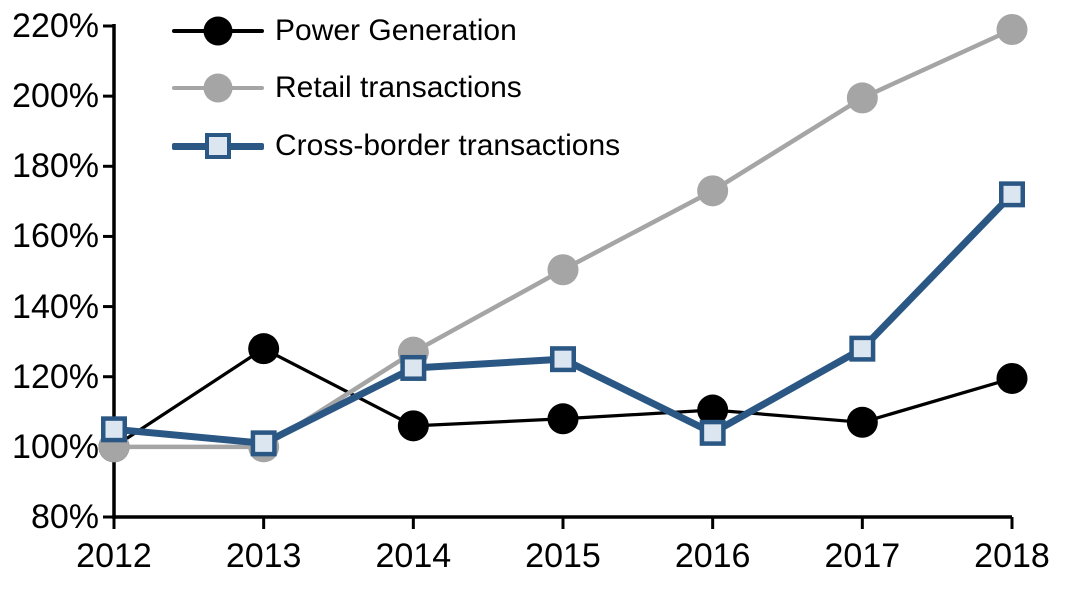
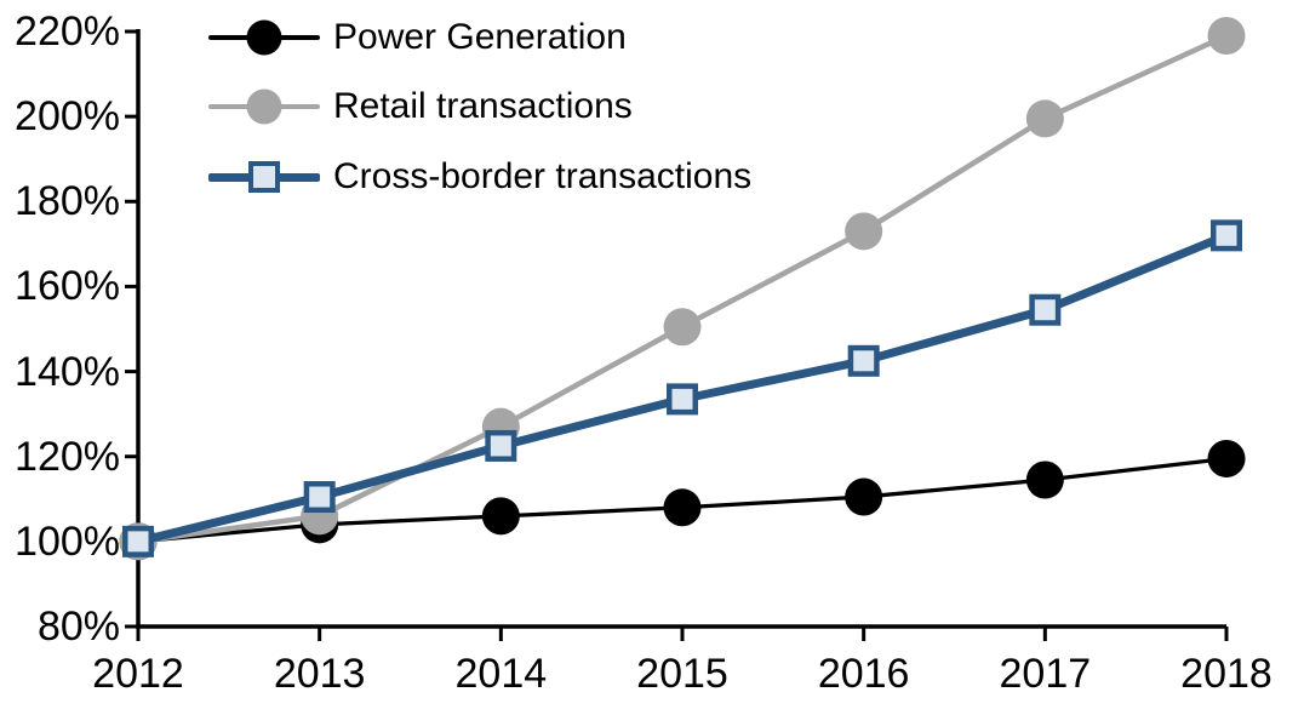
Cross-border transactions/2012: 105% -> 100%
Power Generation/2013: 128% -> 104%
Retail transactions/2013: 100% -> 106%
Cross-border transactions/2013: 101% -> 110%
Cross-border transactions/2015: 125% -> 134%
Cross-border transactions/2016: 104% -> 142%
Power Generation/2017: 107% -> 114%
Cross-border transactions/2017: 128% -> 154%
